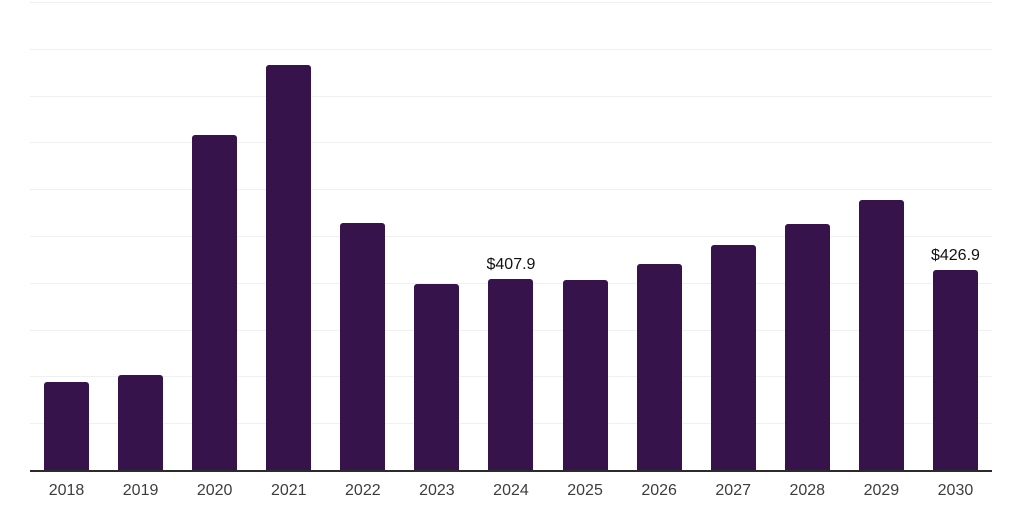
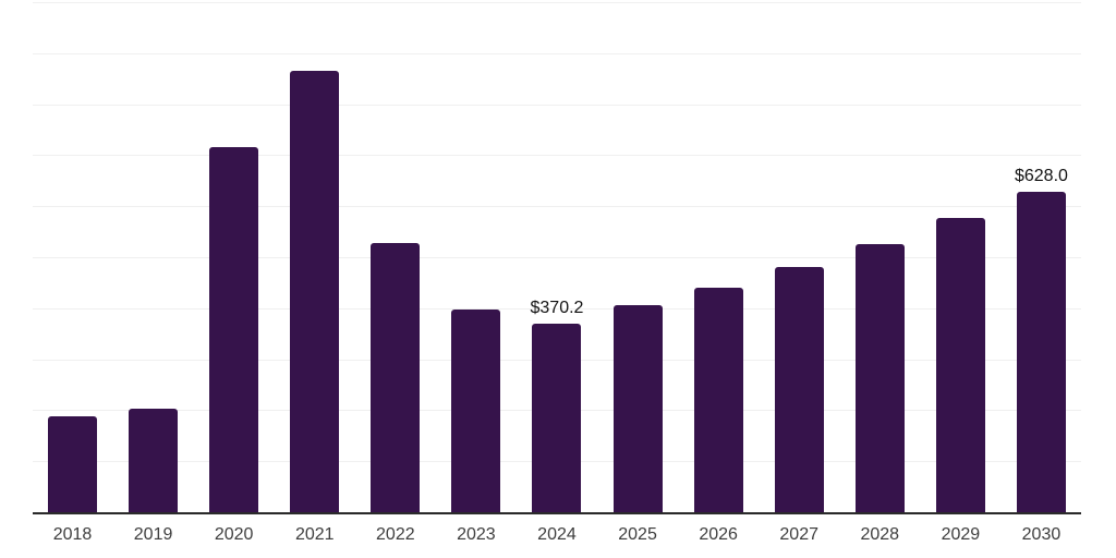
2024: $407.9 -> $370.2
2030: $426.9 -> $628.0
